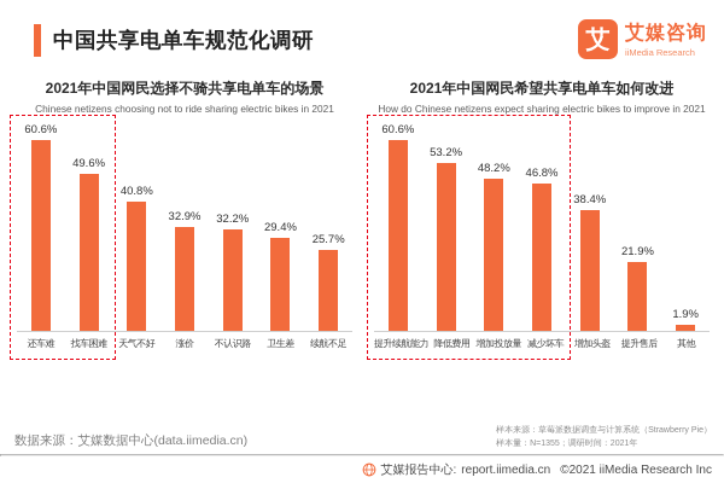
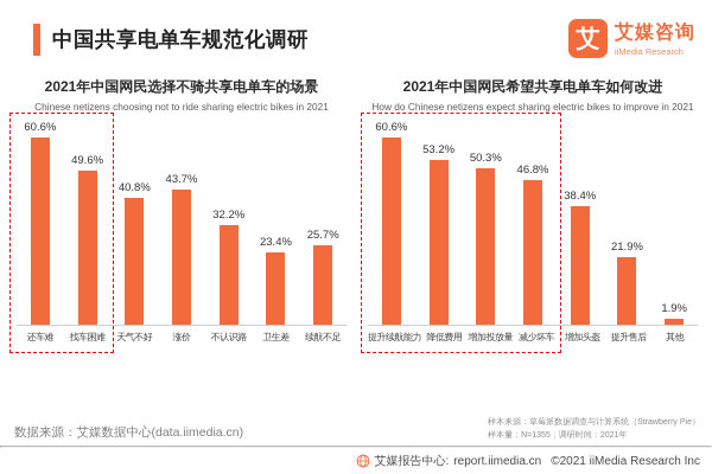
2021年中国网民选择不骑共享电单车的场景/涨价: 32.9% -> 43.7%
2021年中国网民选择不骑共享电单车的场景/卫生差: 29.4% -> 23.4%
2021年中国网民希望共享电单车如何改进/增加投放量: 48.2% -> 50.3%
